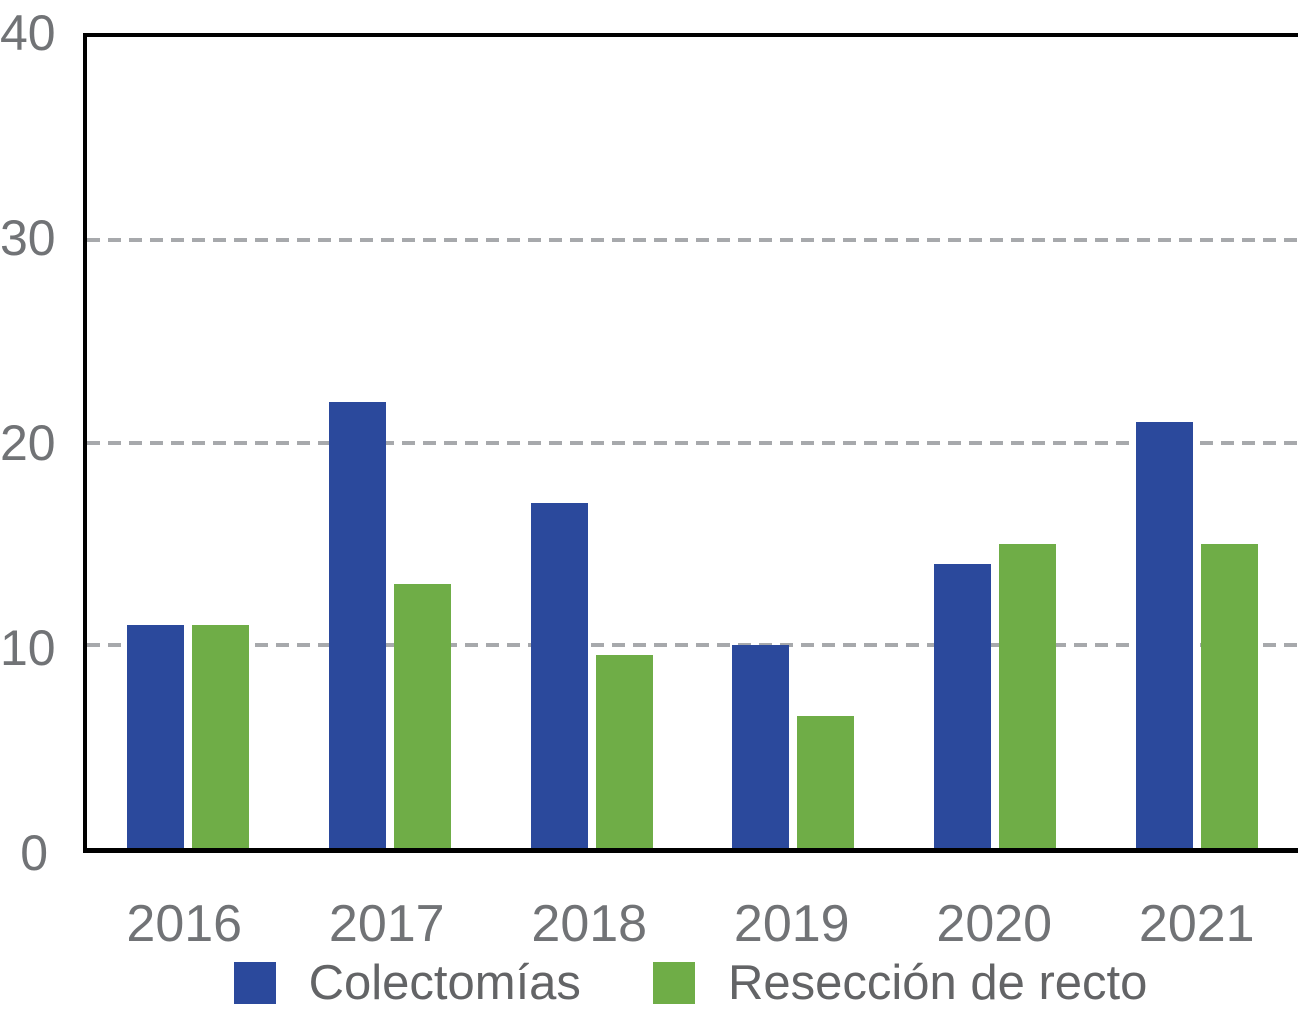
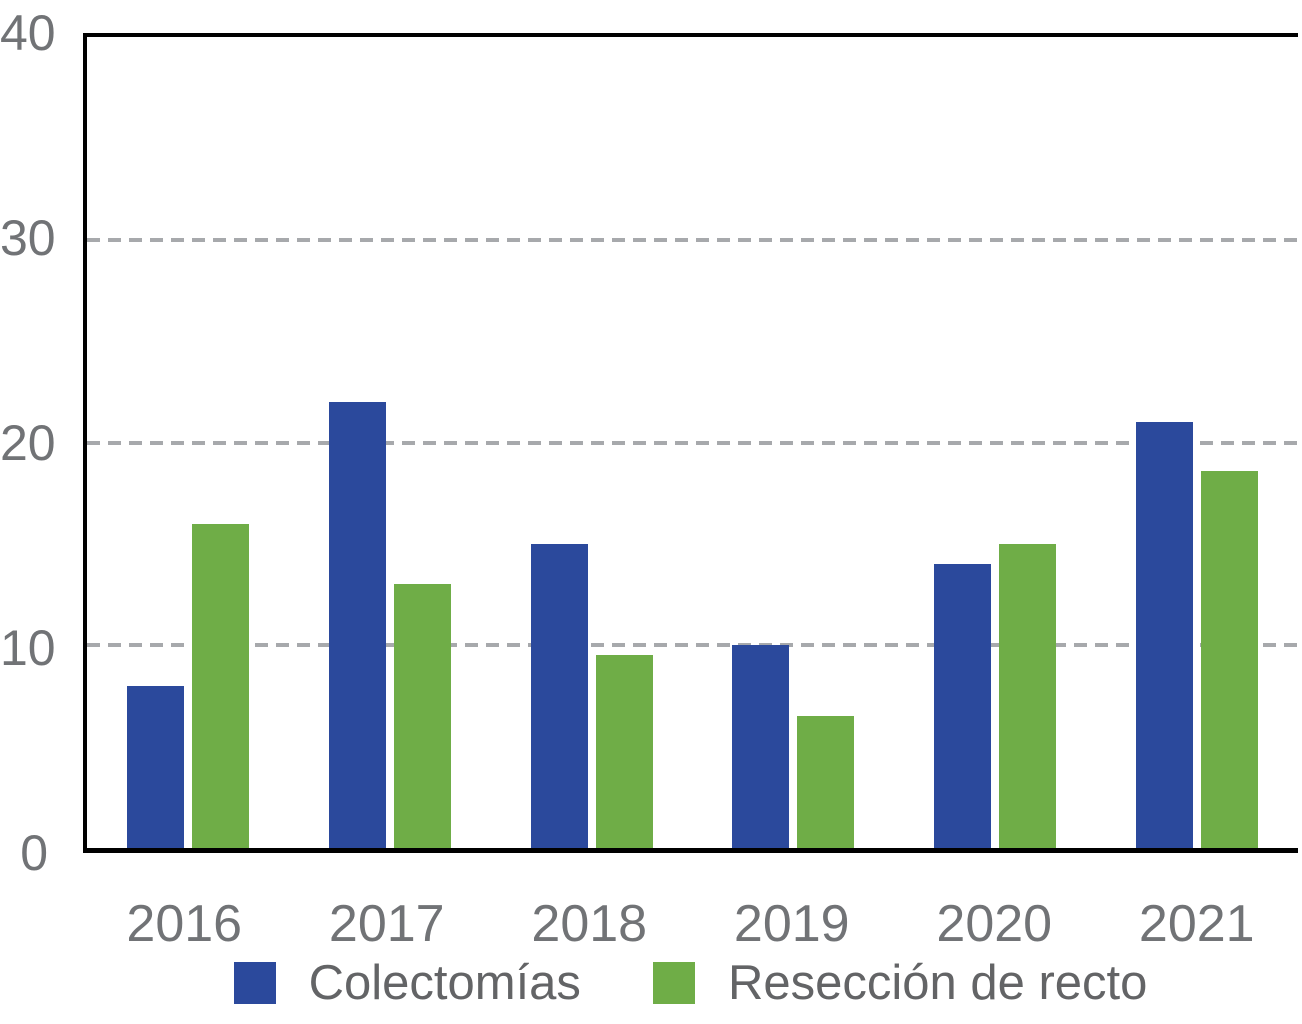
Colectomías/2016: 11 -> 8
Resección de recto/2016: 11.0 -> 16.0
Colectomías/2018: 17 -> 15
Resección de recto/2021: 15.0 -> 18.6
